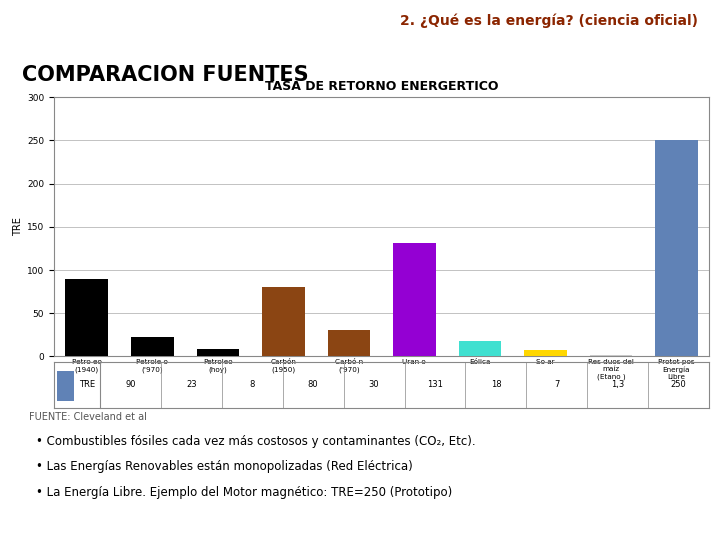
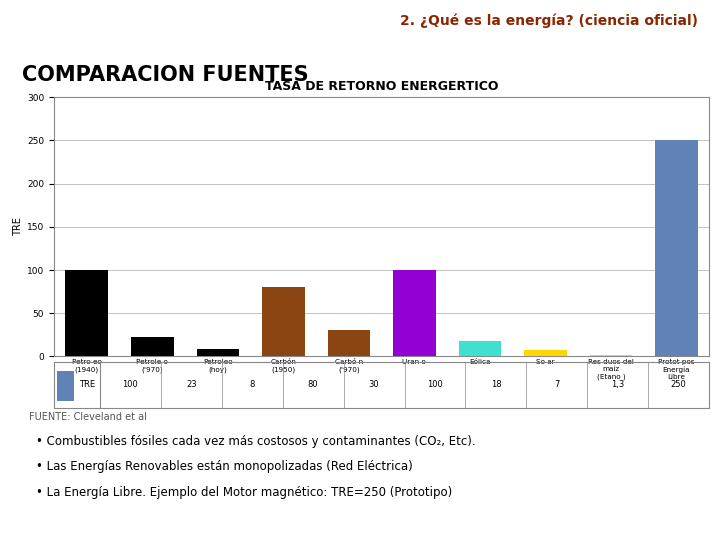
Petro eo (1940): 90 -> 100
Uran o: 131 -> 100
